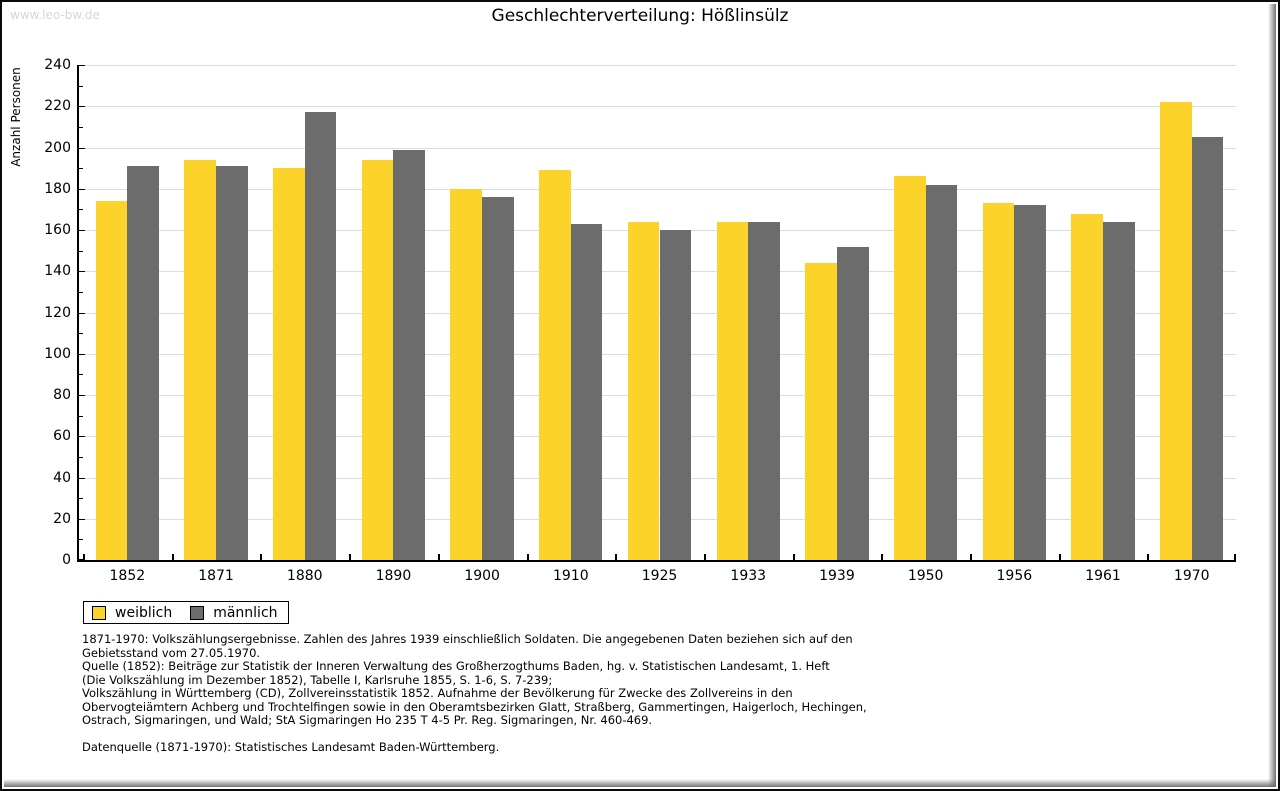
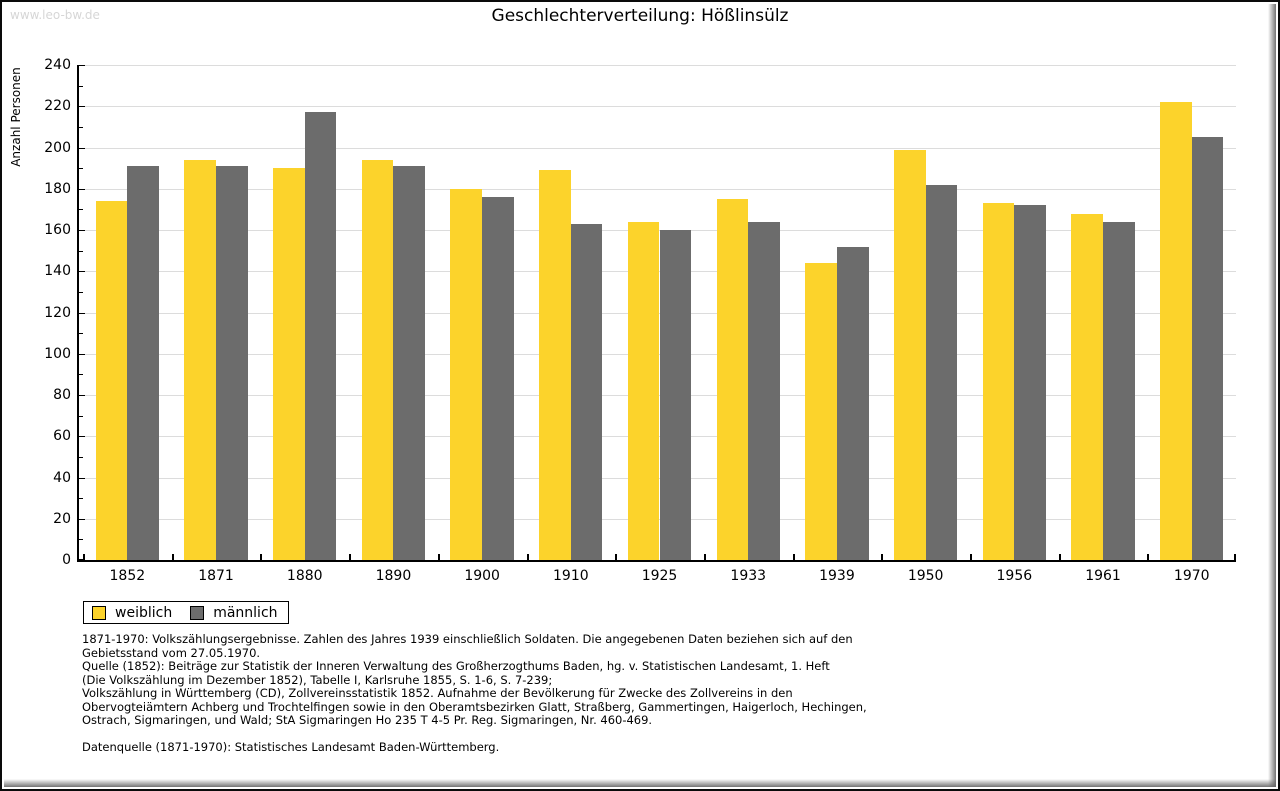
männlich/1890: 199 -> 191
weiblich/1933: 164 -> 175
weiblich/1950: 186 -> 199
